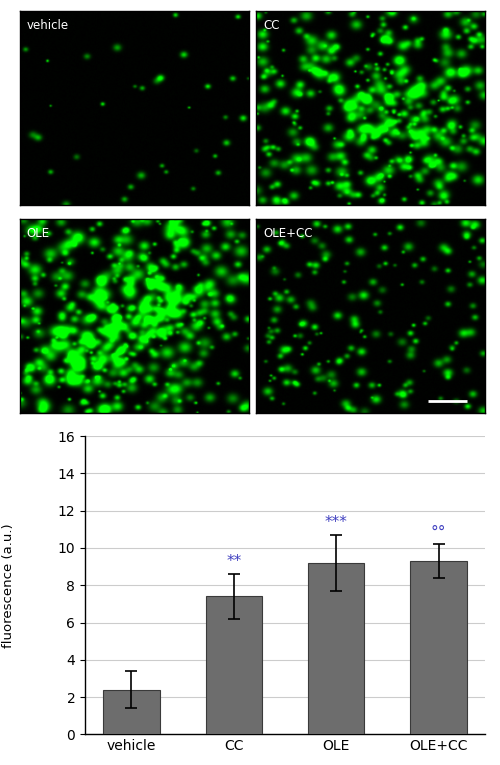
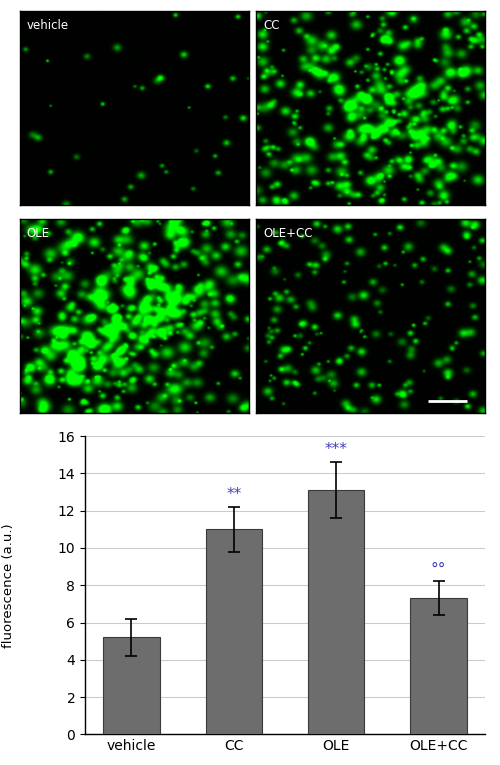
vehicle: 2.4 -> 5.2
CC: 7.4 -> 11.0
OLE: 9.2 -> 13.1
OLE+CC: 9.3 -> 7.3
